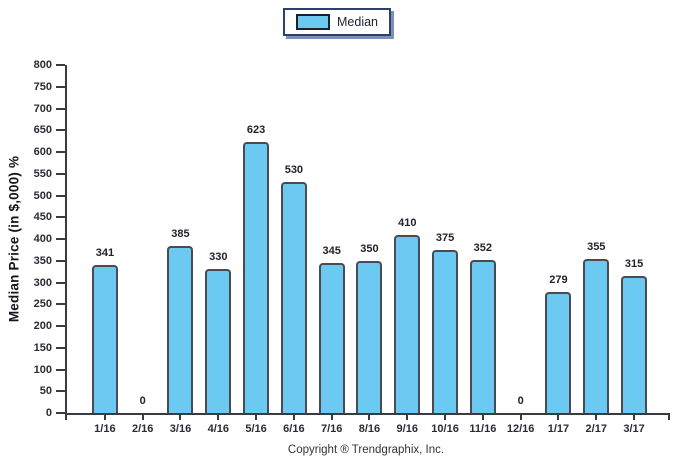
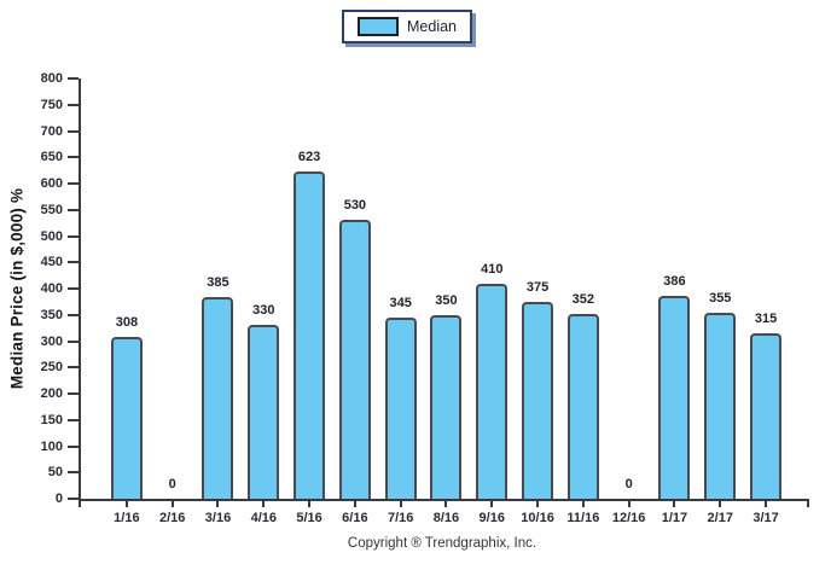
1/16: 341 -> 308
1/17: 279 -> 386
